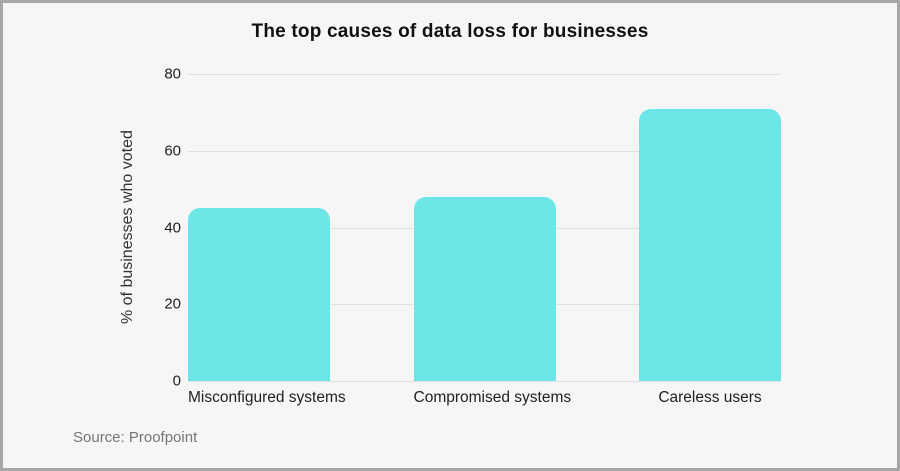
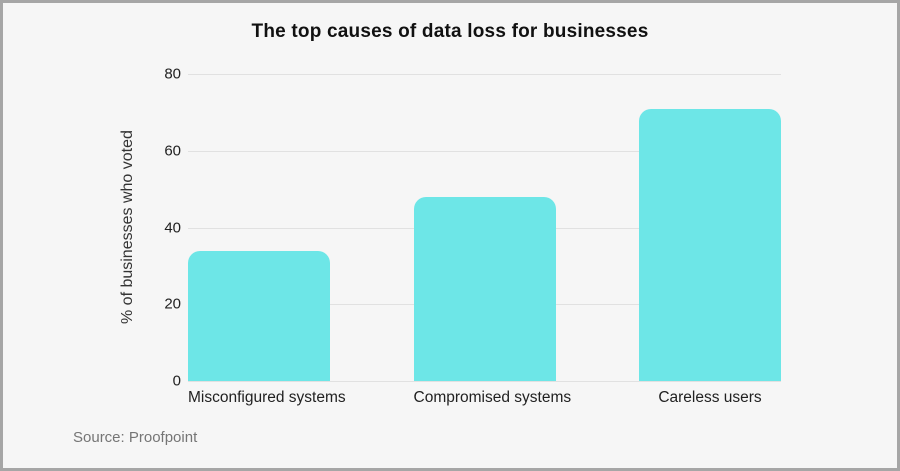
Misconfigured systems: 45 -> 34
